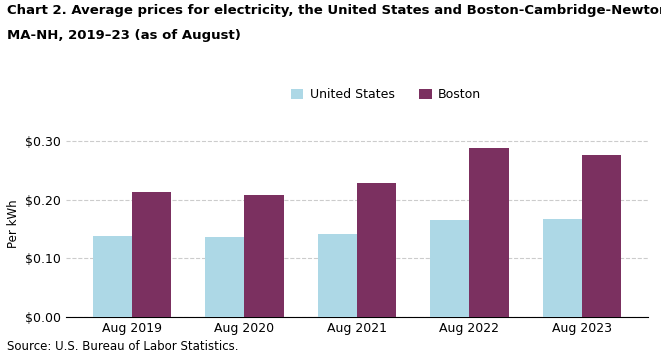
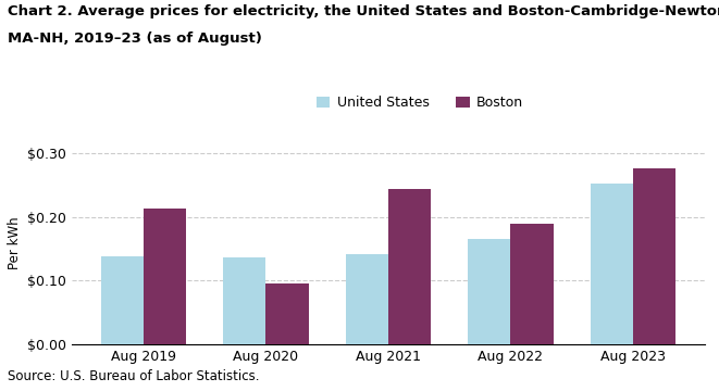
Boston/Aug 2020: $0.208 -> $0.096
Boston/Aug 2021: $0.228 -> $0.244
Boston/Aug 2022: $0.289 -> $0.190
United States/Aug 2023: $0.168 -> $0.252
